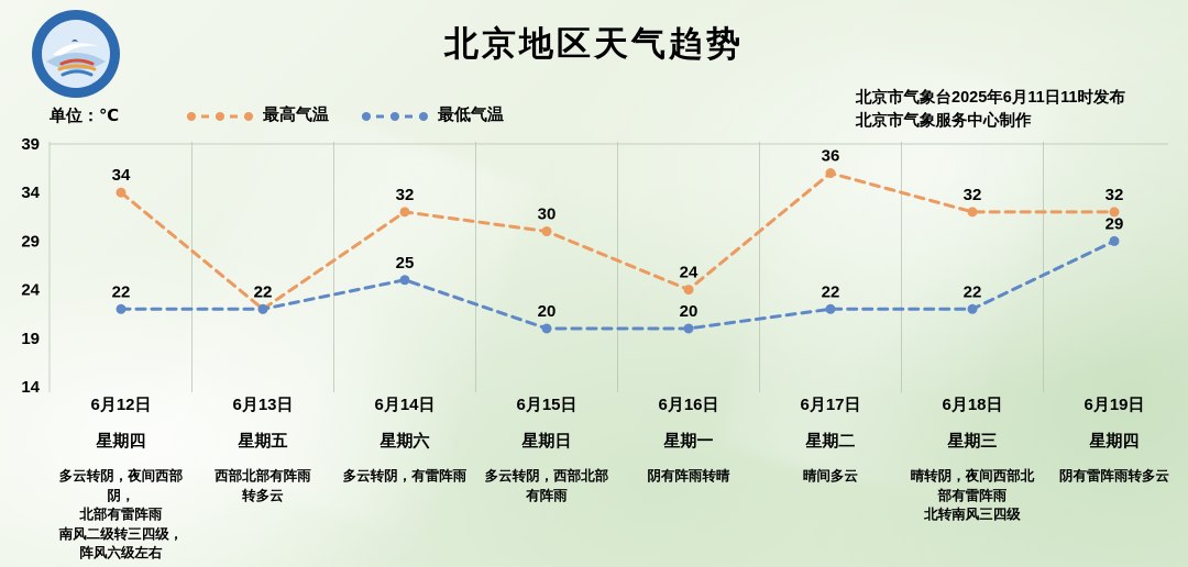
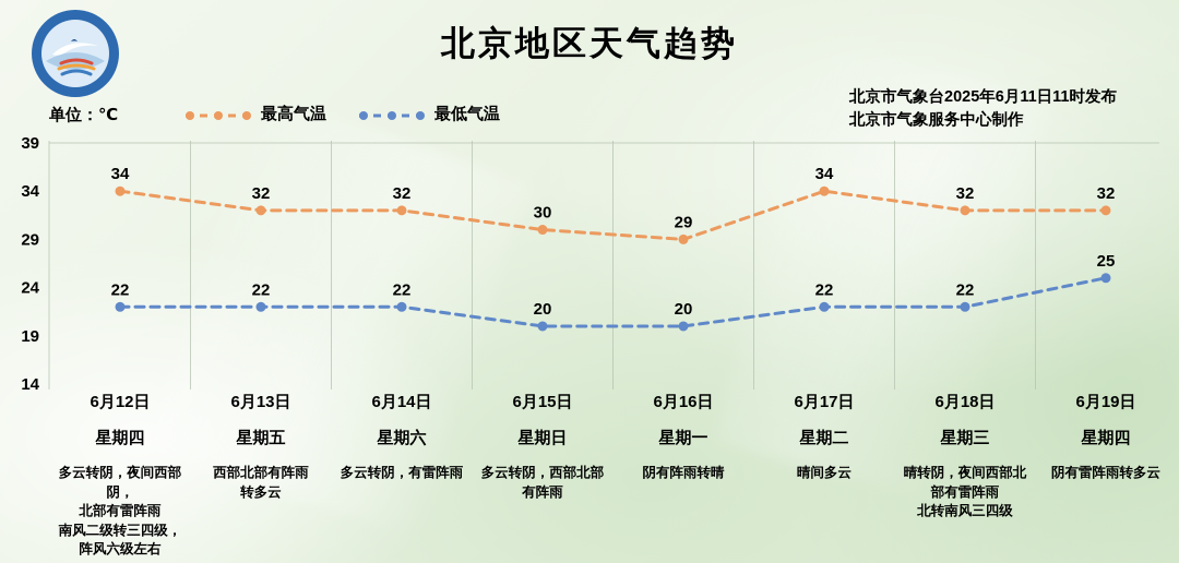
最高气温/6月13日: 22 -> 32
最低气温/6月14日: 25 -> 22
最高气温/6月16日: 24 -> 29
最高气温/6月17日: 36 -> 34
最低气温/6月19日: 29 -> 25
